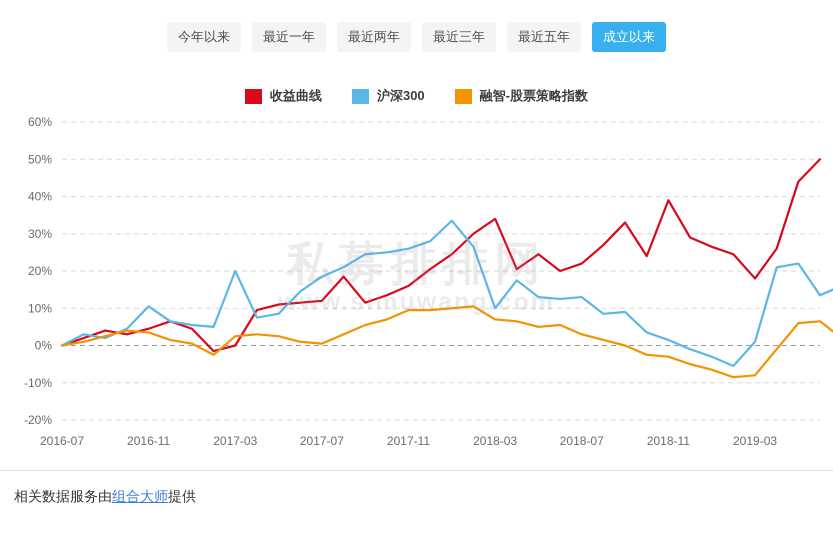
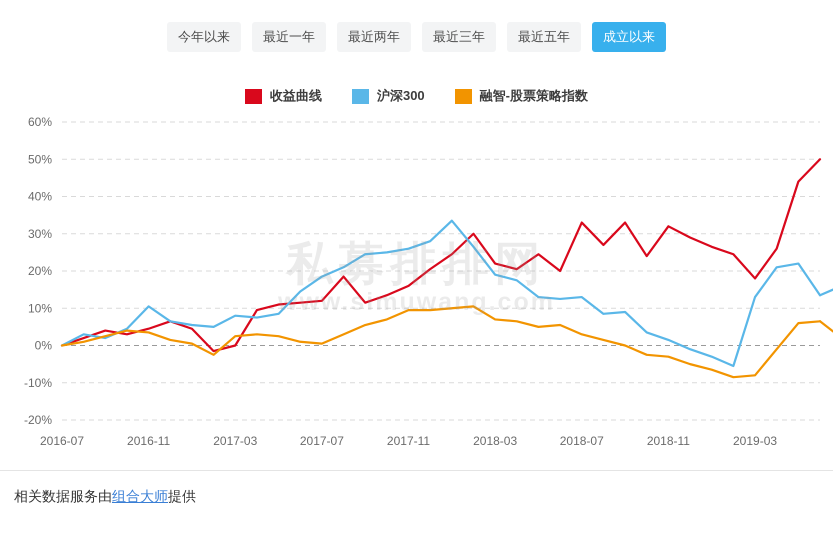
沪深300/2017-03: 20% -> 8%
收益曲线/2018-03: 34% -> 22%
沪深300/2018-03: 10% -> 19%
收益曲线/2018-07: 22% -> 33%
收益曲线/2018-11: 39% -> 32%
沪深300/2019-03: 1% -> 13%
